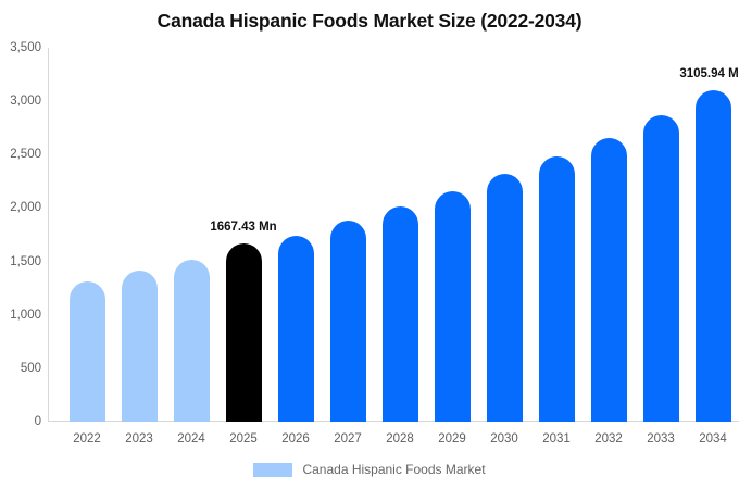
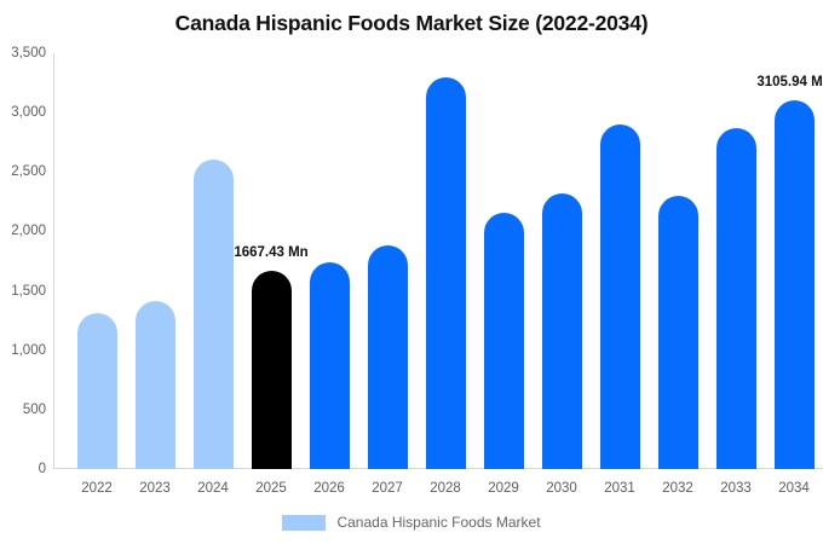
2024: 1500 -> 2600
2028: 2000 -> 3300
2031: 2500 -> 2900
2032: 2700 -> 2300
